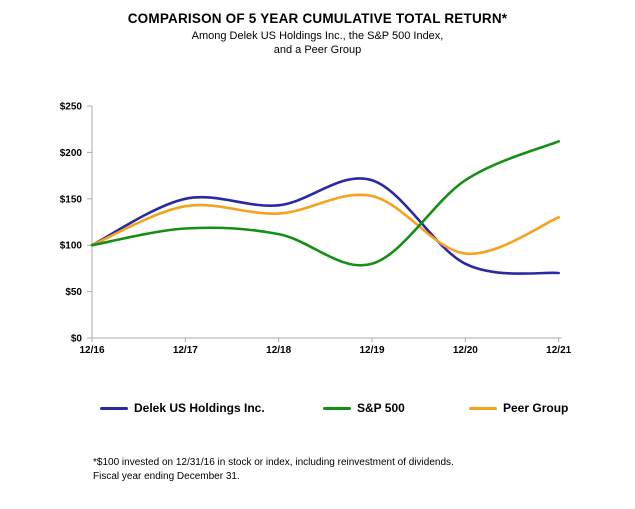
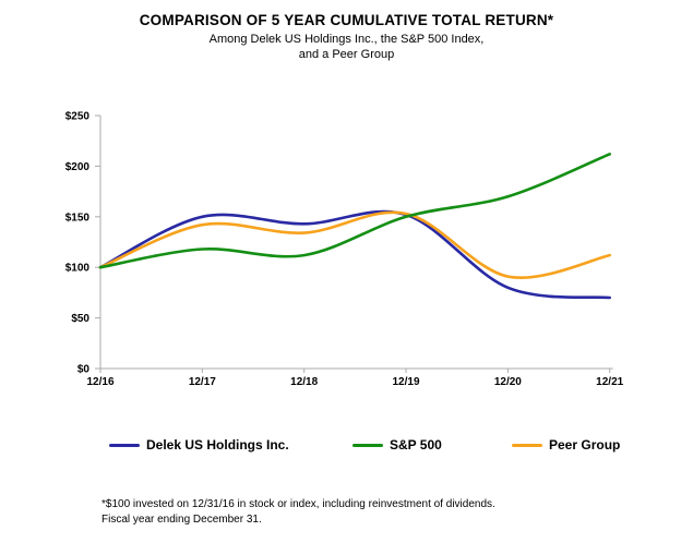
Delek US Holdings Inc./12/19: $170 -> $150
S&P 500/12/19: $80 -> $150
Peer Group/12/21: $130 -> $110
